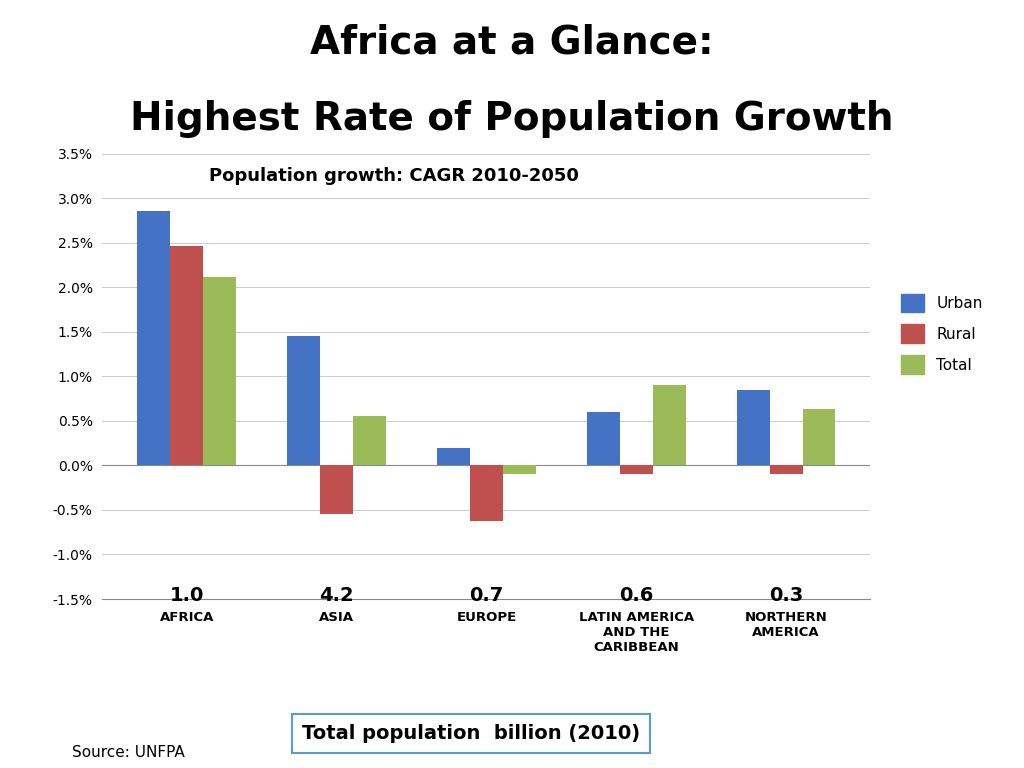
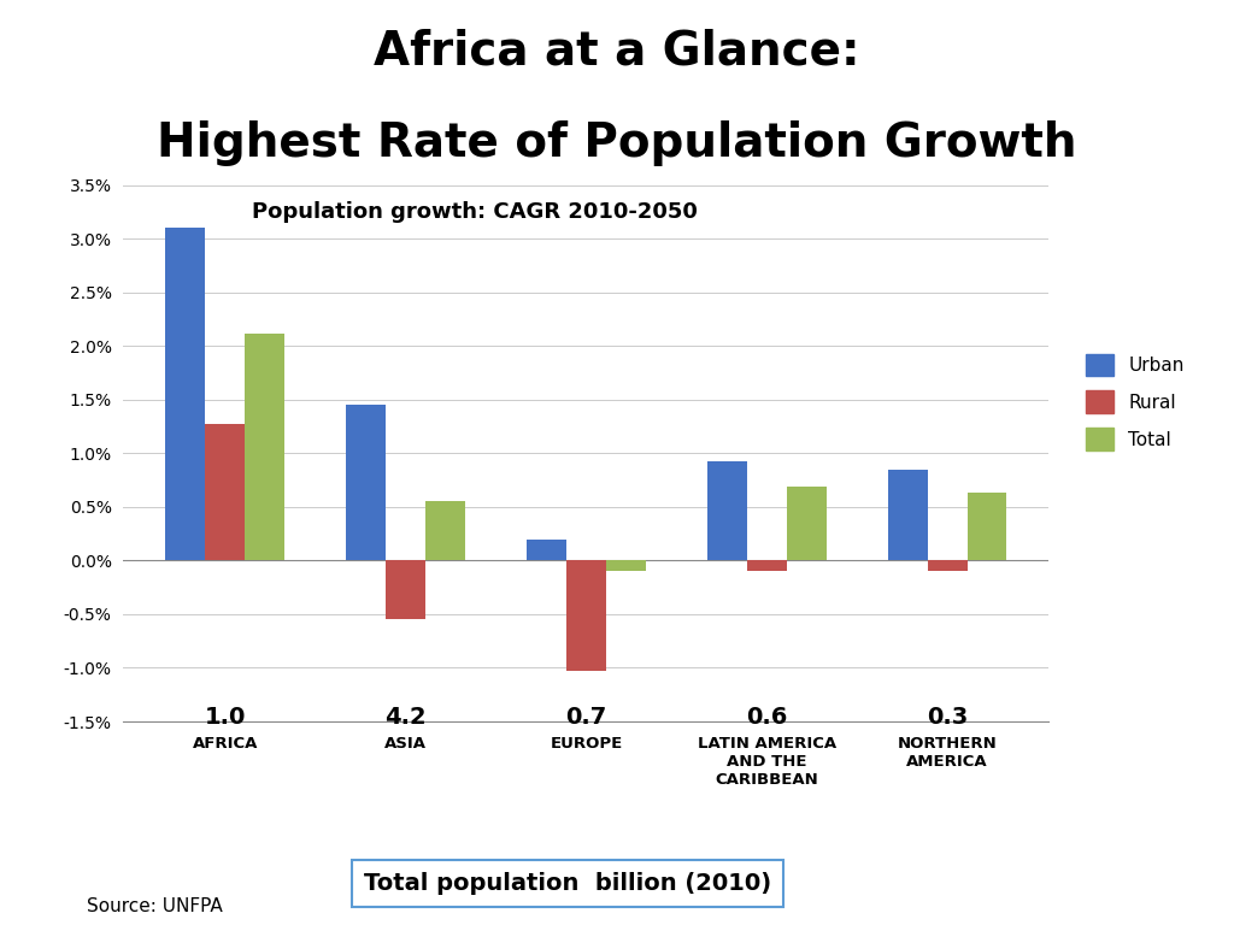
Urban/AFRICA: 2.86% -> 3.10%
Rural/AFRICA: 2.46% -> 1.27%
Rural/EUROPE: -0.62% -> -1.03%
Urban/LATIN AMERICA AND THE CARIBBEAN: 0.60% -> 0.92%
Total/LATIN AMERICA AND THE CARIBBEAN: 0.90% -> 0.69%
